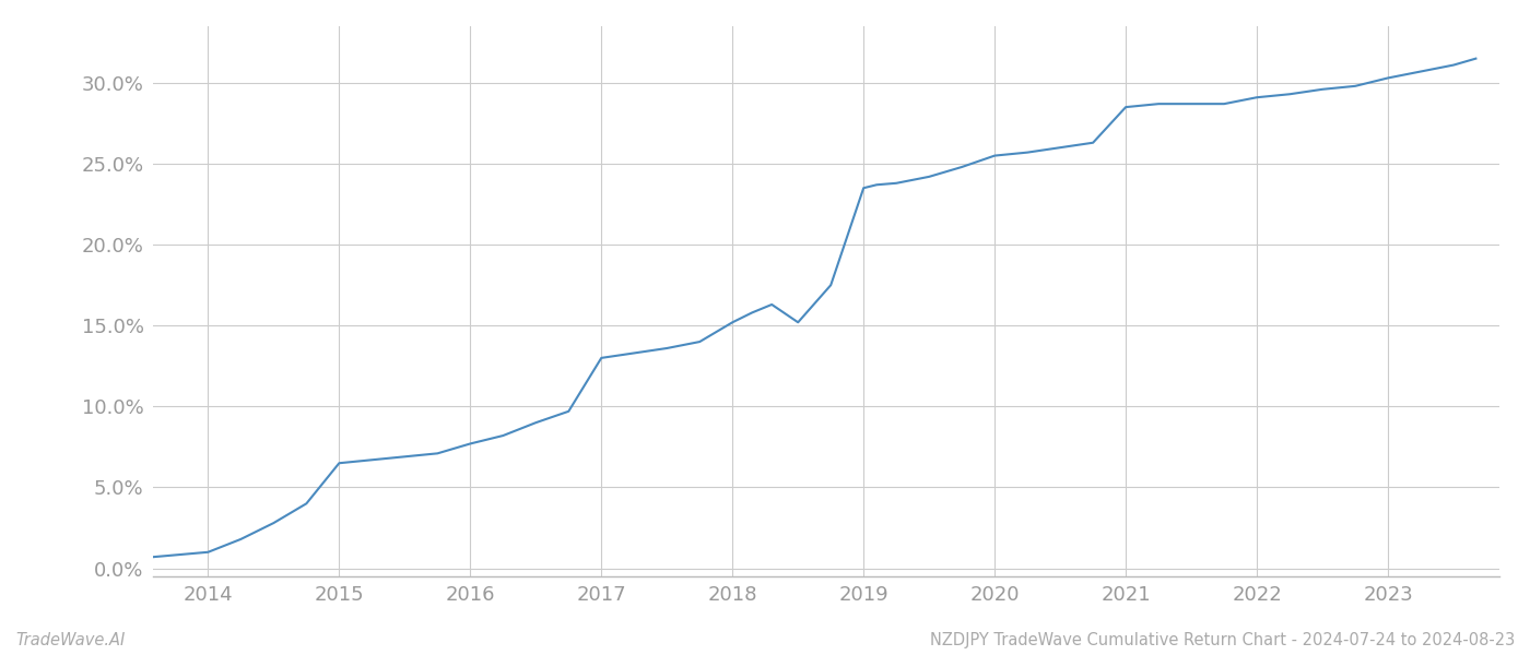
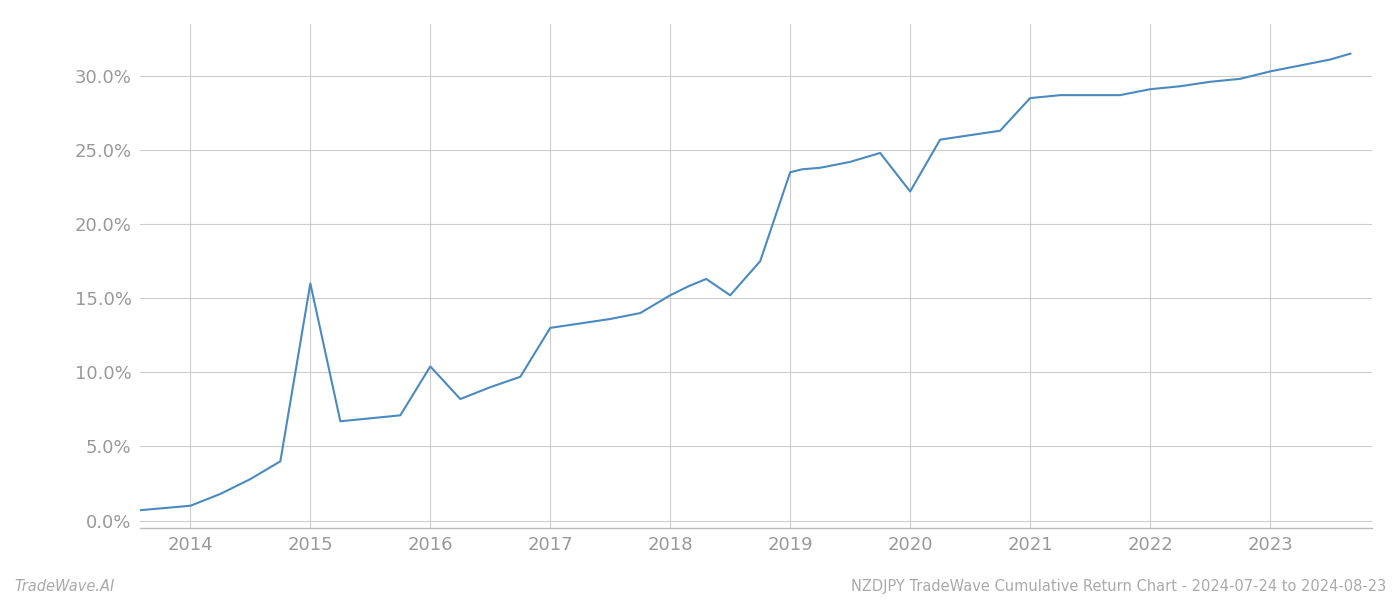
2015: 6.5% -> 16.0%
2016: 7.7% -> 10.4%
2020: 25.5% -> 22.2%
